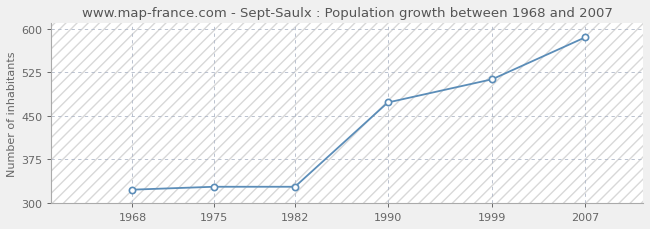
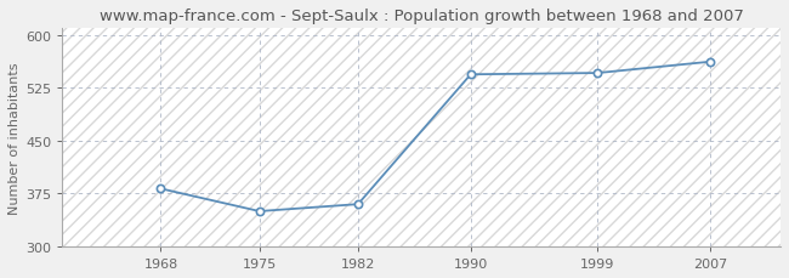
1968: 323 -> 382
1975: 328 -> 350
1982: 328 -> 360
1990: 473 -> 544
1999: 513 -> 546
2007: 585 -> 562
